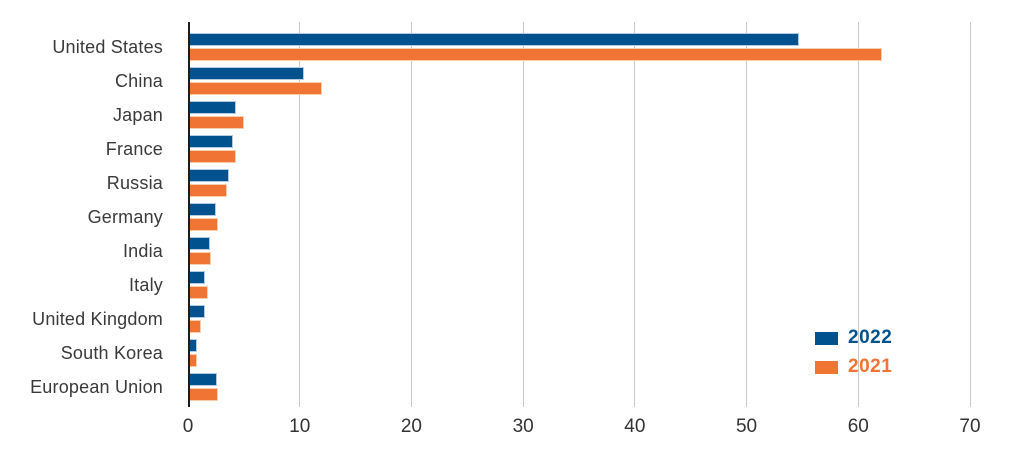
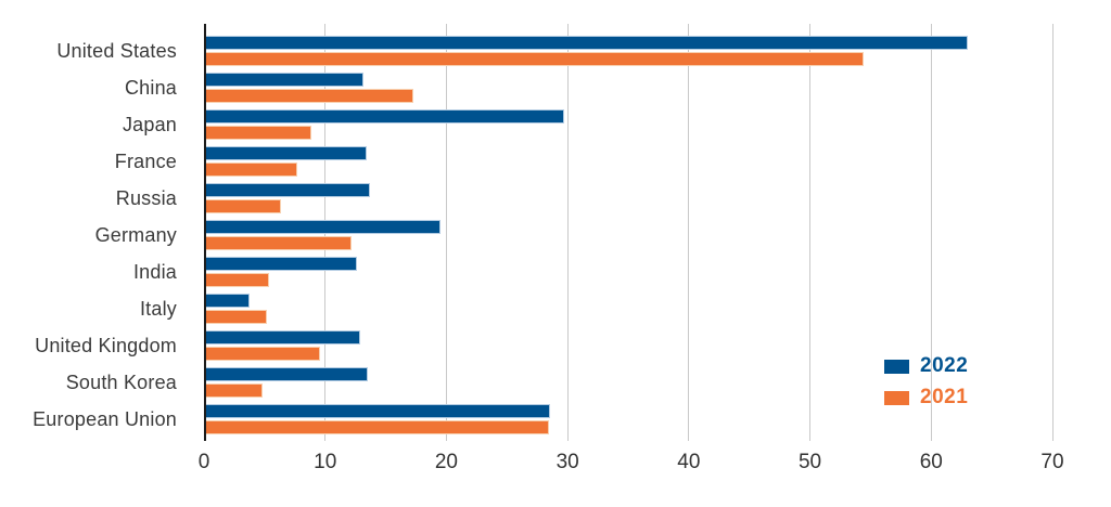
2022/United States: 54.6 -> 62.9
2021/United States: 62.0 -> 54.3
2022/China: 10.3 -> 13.1
2021/China: 11.9 -> 17.2
2022/Japan: 4.2 -> 29.6
2021/Japan: 4.9 -> 8.8
2022/France: 3.9 -> 13.3
2021/France: 4.2 -> 7.6
2022/Russia: 3.6 -> 13.6
2021/Russia: 3.4 -> 6.3
2022/Germany: 2.4 -> 19.4
2021/Germany: 2.6 -> 12.1
2022/India: 1.9 -> 12.5
2021/India: 2.0 -> 5.3
2022/Italy: 1.4 -> 3.7
2021/Italy: 1.7 -> 5.1
2022/United Kingdom: 1.4 -> 12.8
2021/United Kingdom: 1.1 -> 9.5
2022/South Korea: 0.7 -> 13.4
2021/South Korea: 0.7 -> 4.7
2022/European Union: 2.5 -> 28.5
2021/European Union: 2.6 -> 28.4
